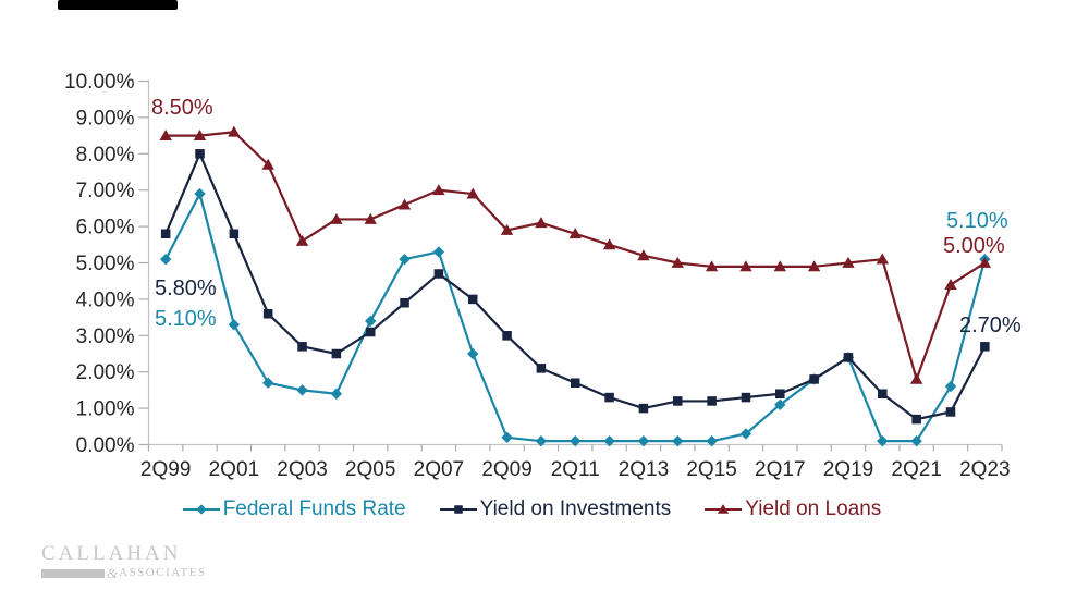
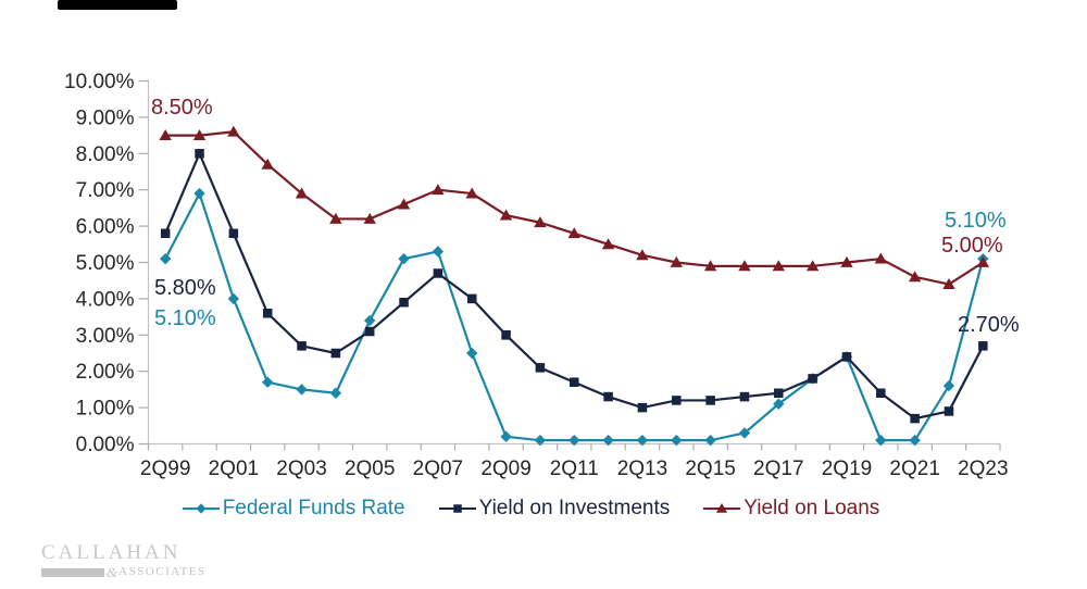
Federal Funds Rate/2Q01: 3.3% -> 4.0%
Yield on Loans/2Q03: 5.6% -> 6.9%
Yield on Loans/2Q09: 5.9% -> 6.3%
Yield on Loans/2Q21: 1.8% -> 4.6%
